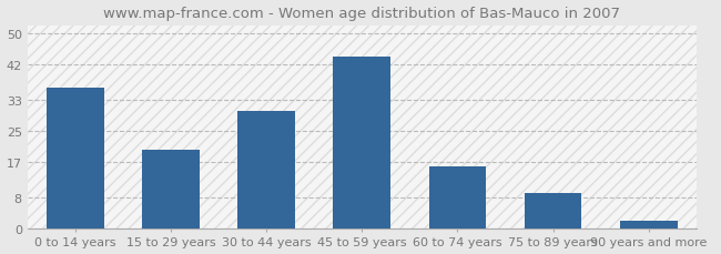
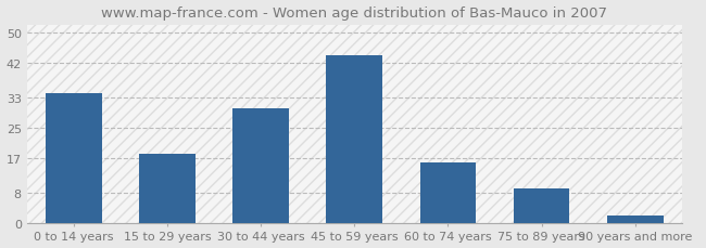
0 to 14 years: 36 -> 34
15 to 29 years: 20 -> 18
